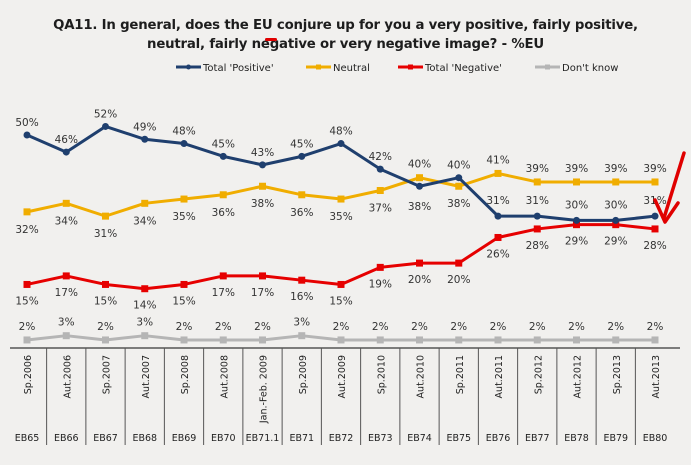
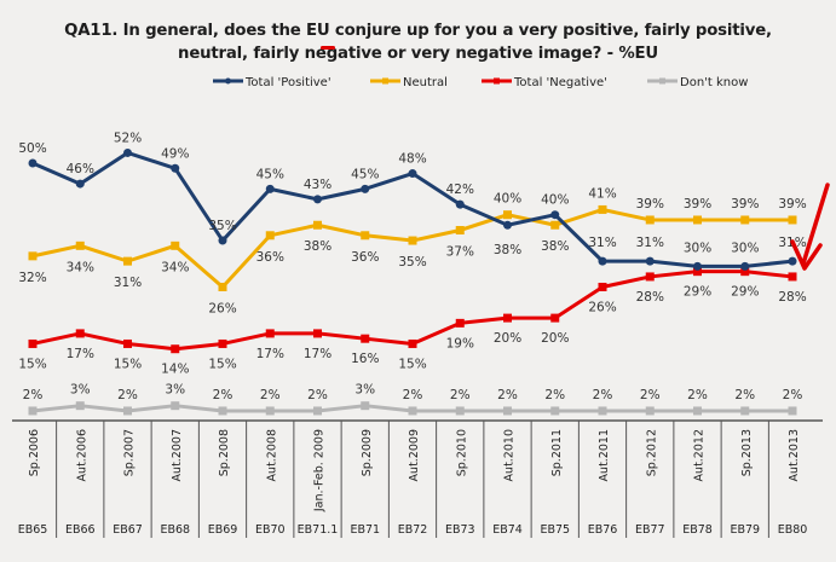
Total 'Positive'/Sp.2008: 48% -> 35%
Neutral/Sp.2008: 35% -> 26%
